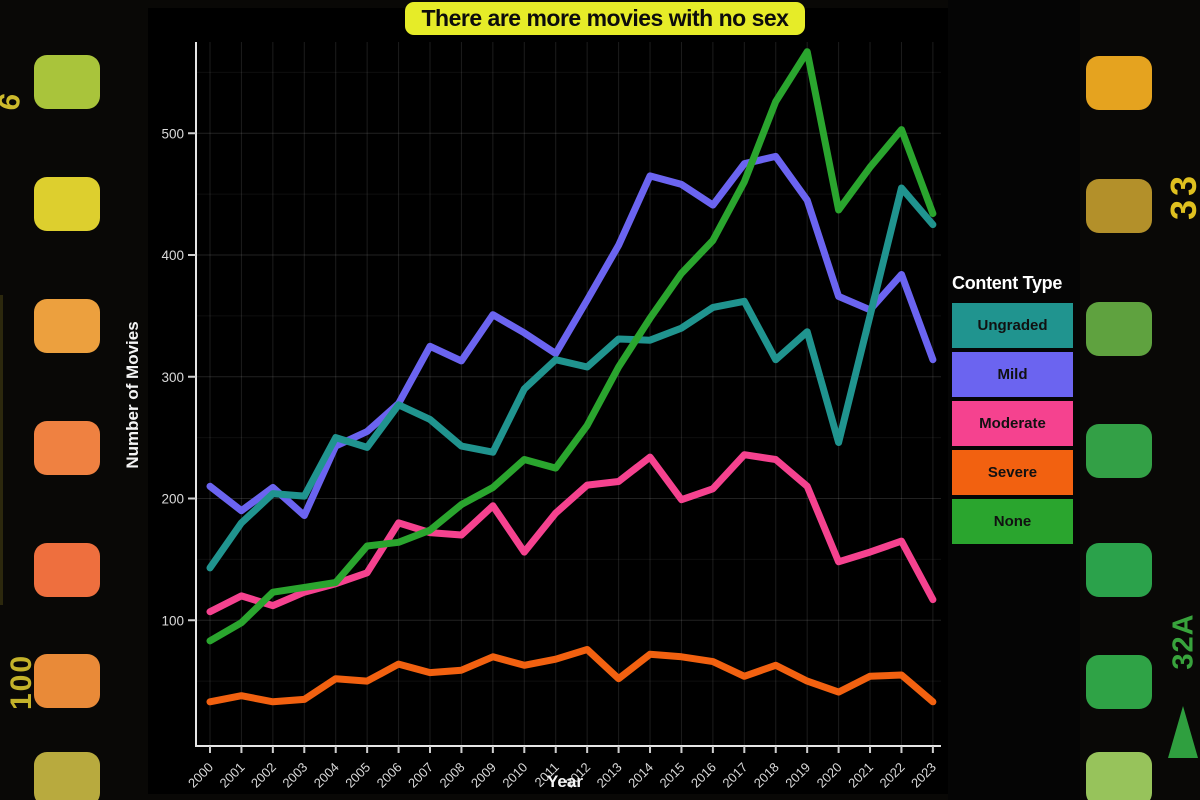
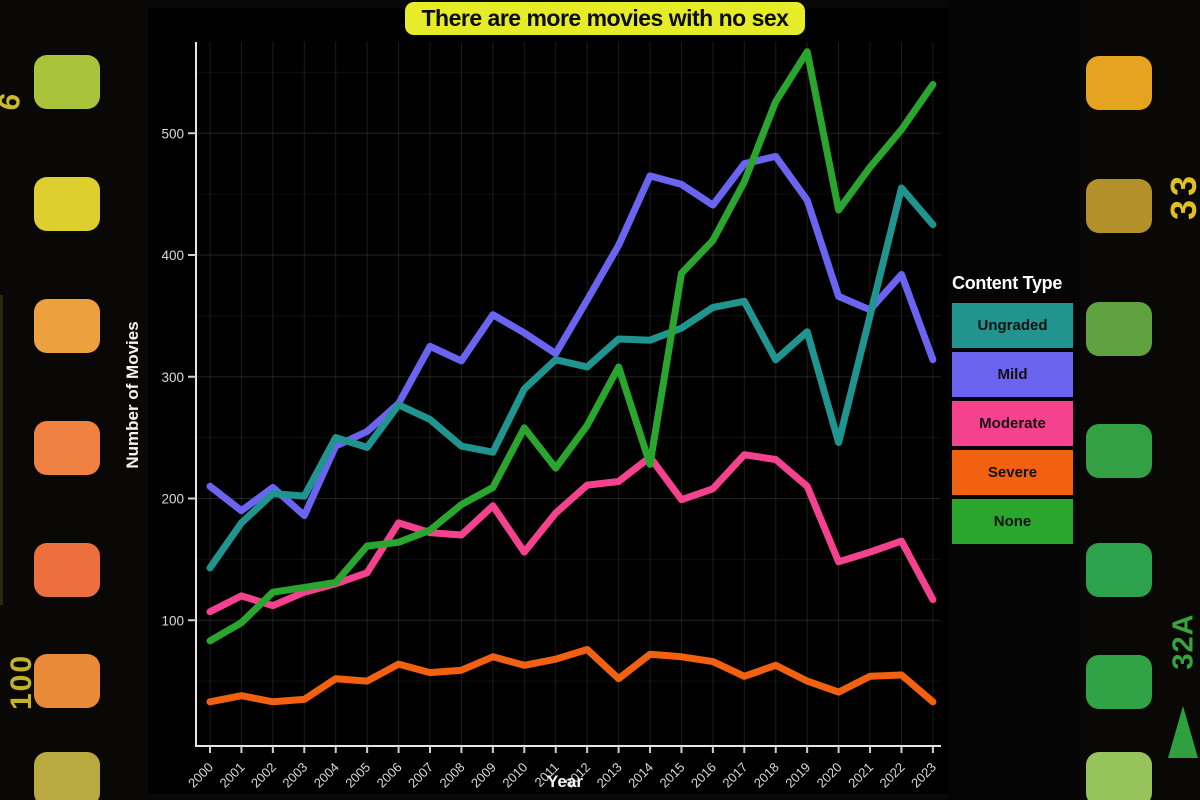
None/2010: 232 -> 258
None/2014: 348 -> 228
None/2023: 434 -> 540
